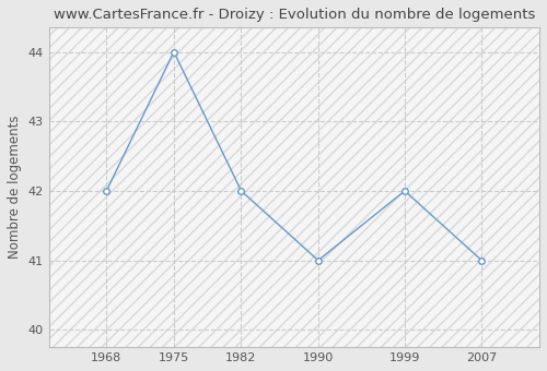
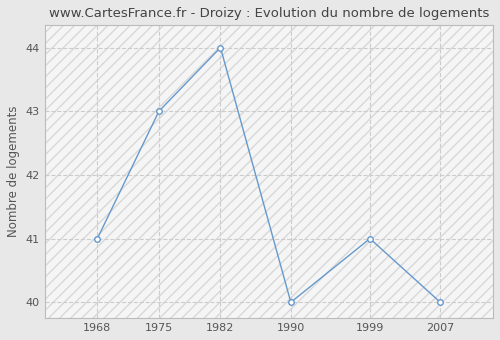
1968: 42 -> 41
1975: 44 -> 43
1982: 42 -> 44
1990: 41 -> 40
1999: 42 -> 41
2007: 41 -> 40
